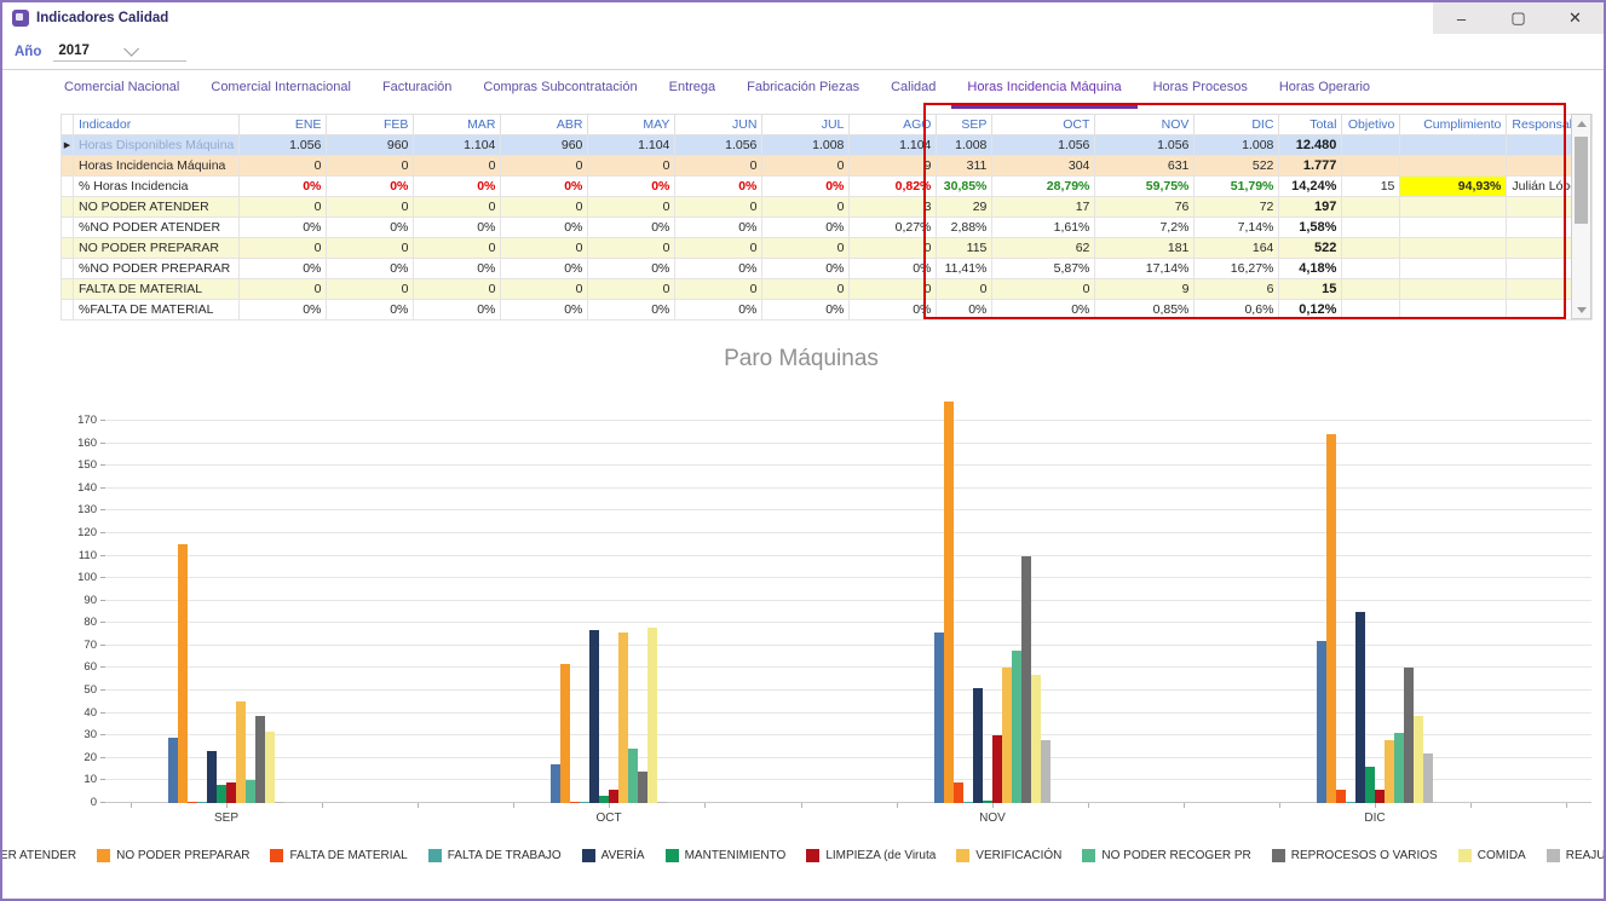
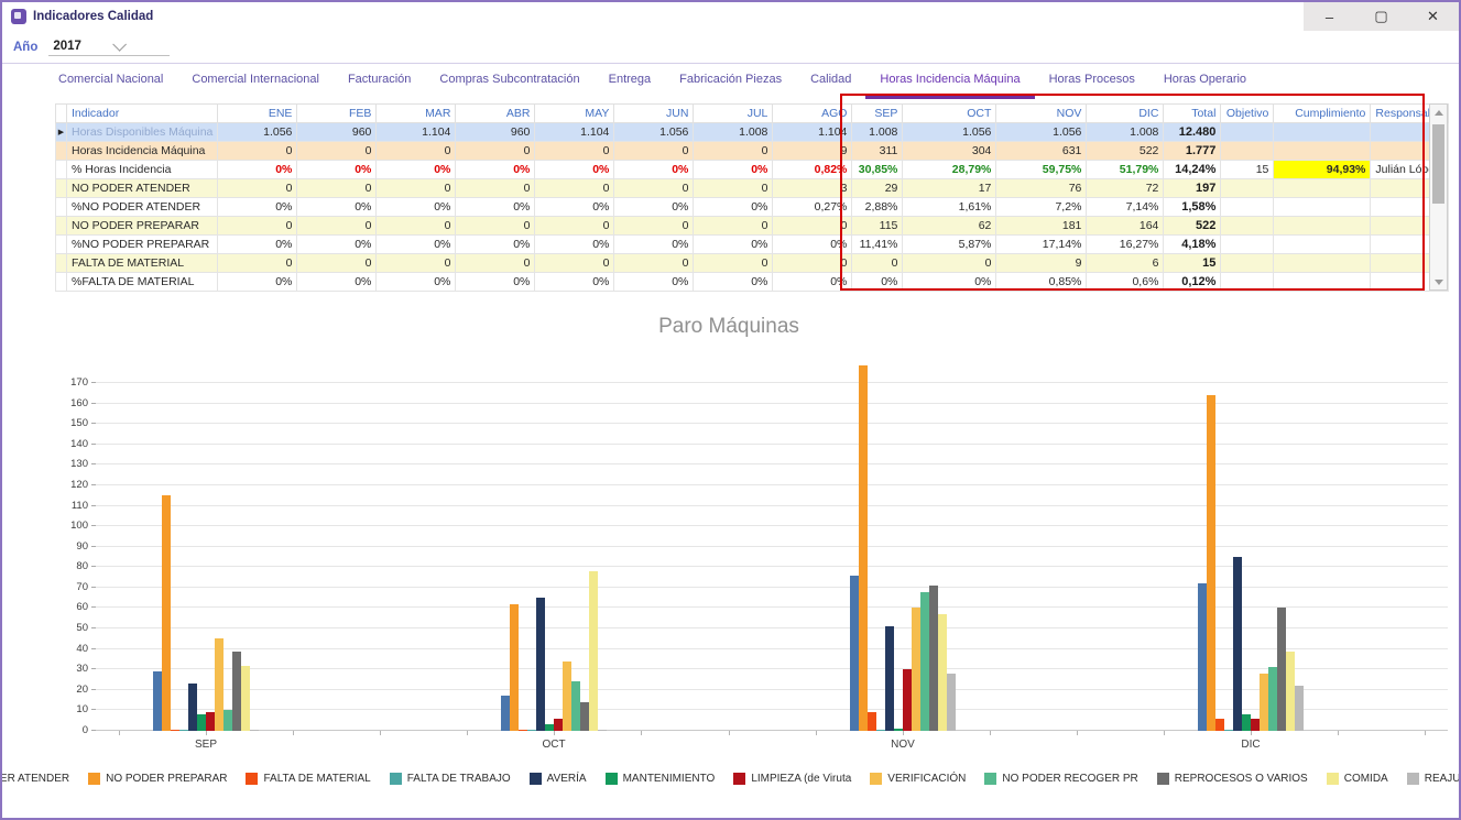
AVERÍA/OCT: 77 -> 65
VERIFICACIÓN/OCT: 76 -> 34
REPROCESOS O VARIOS/NOV: 110 -> 71
MANTENIMIENTO/DIC: 16 -> 8
